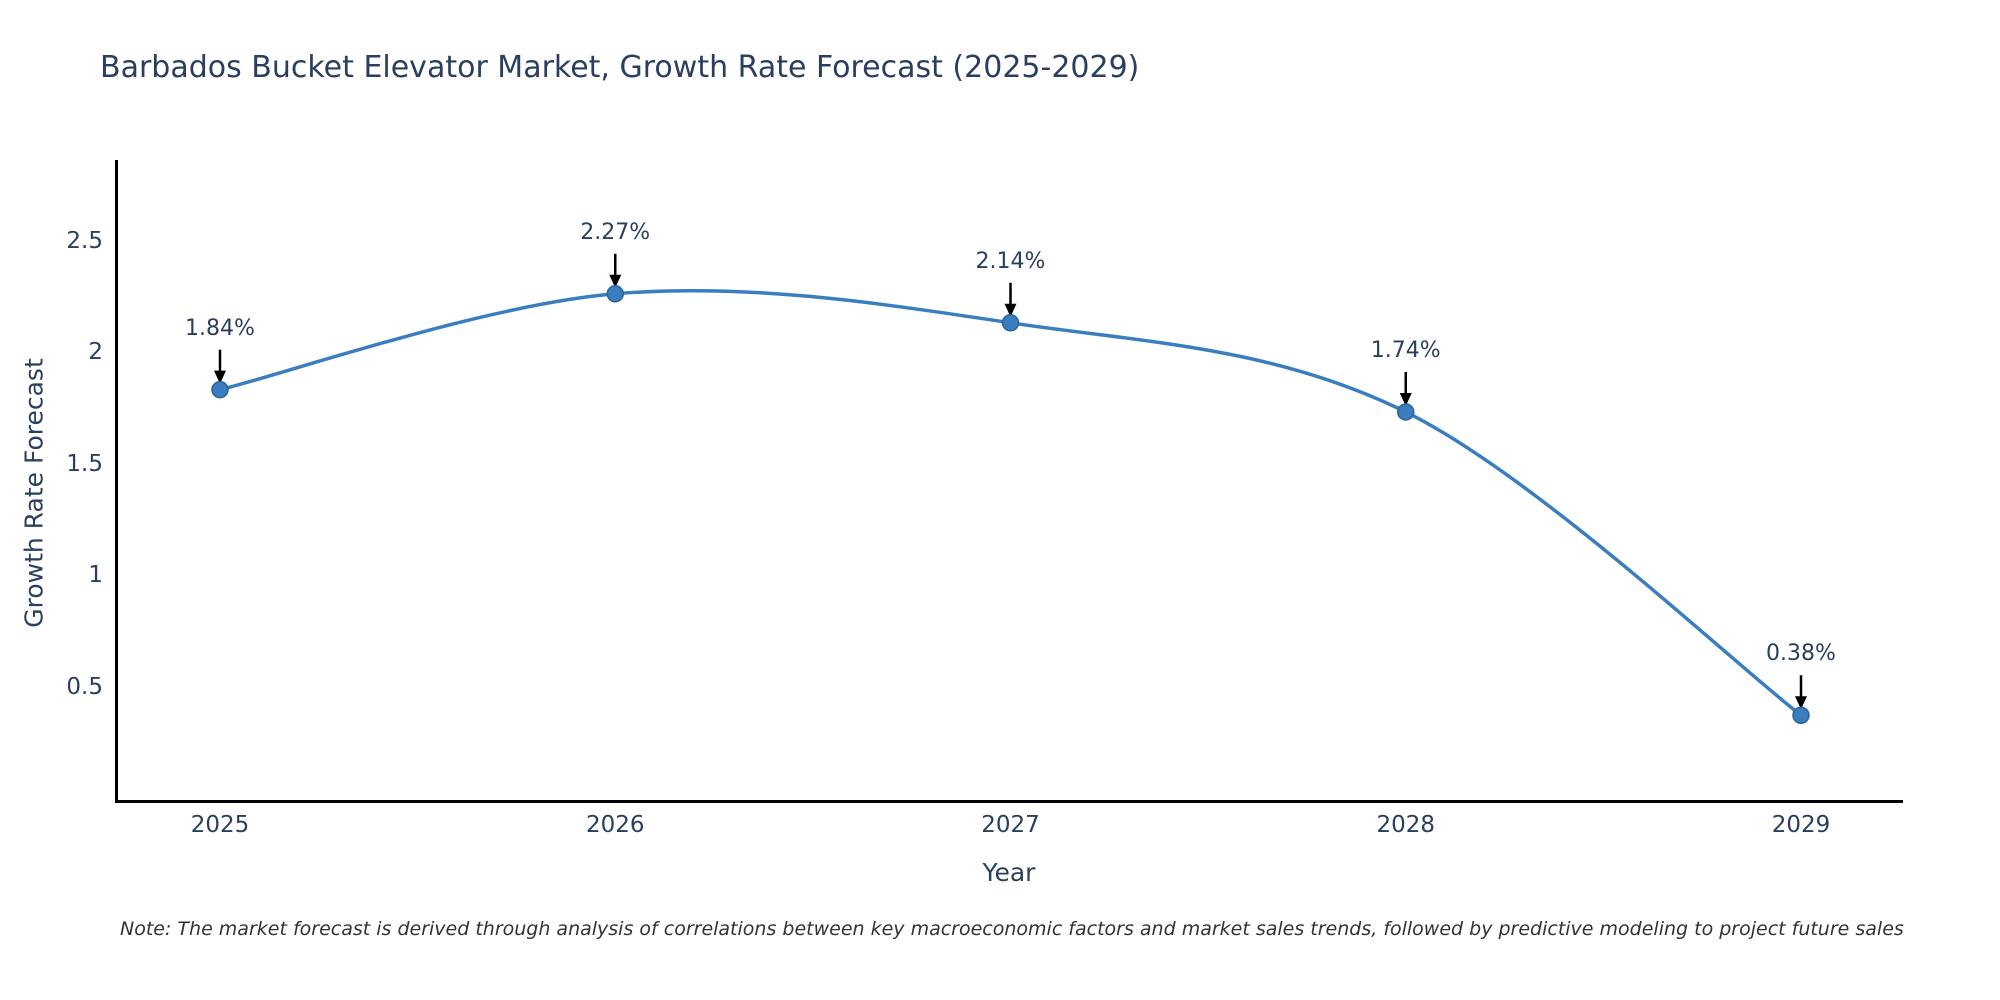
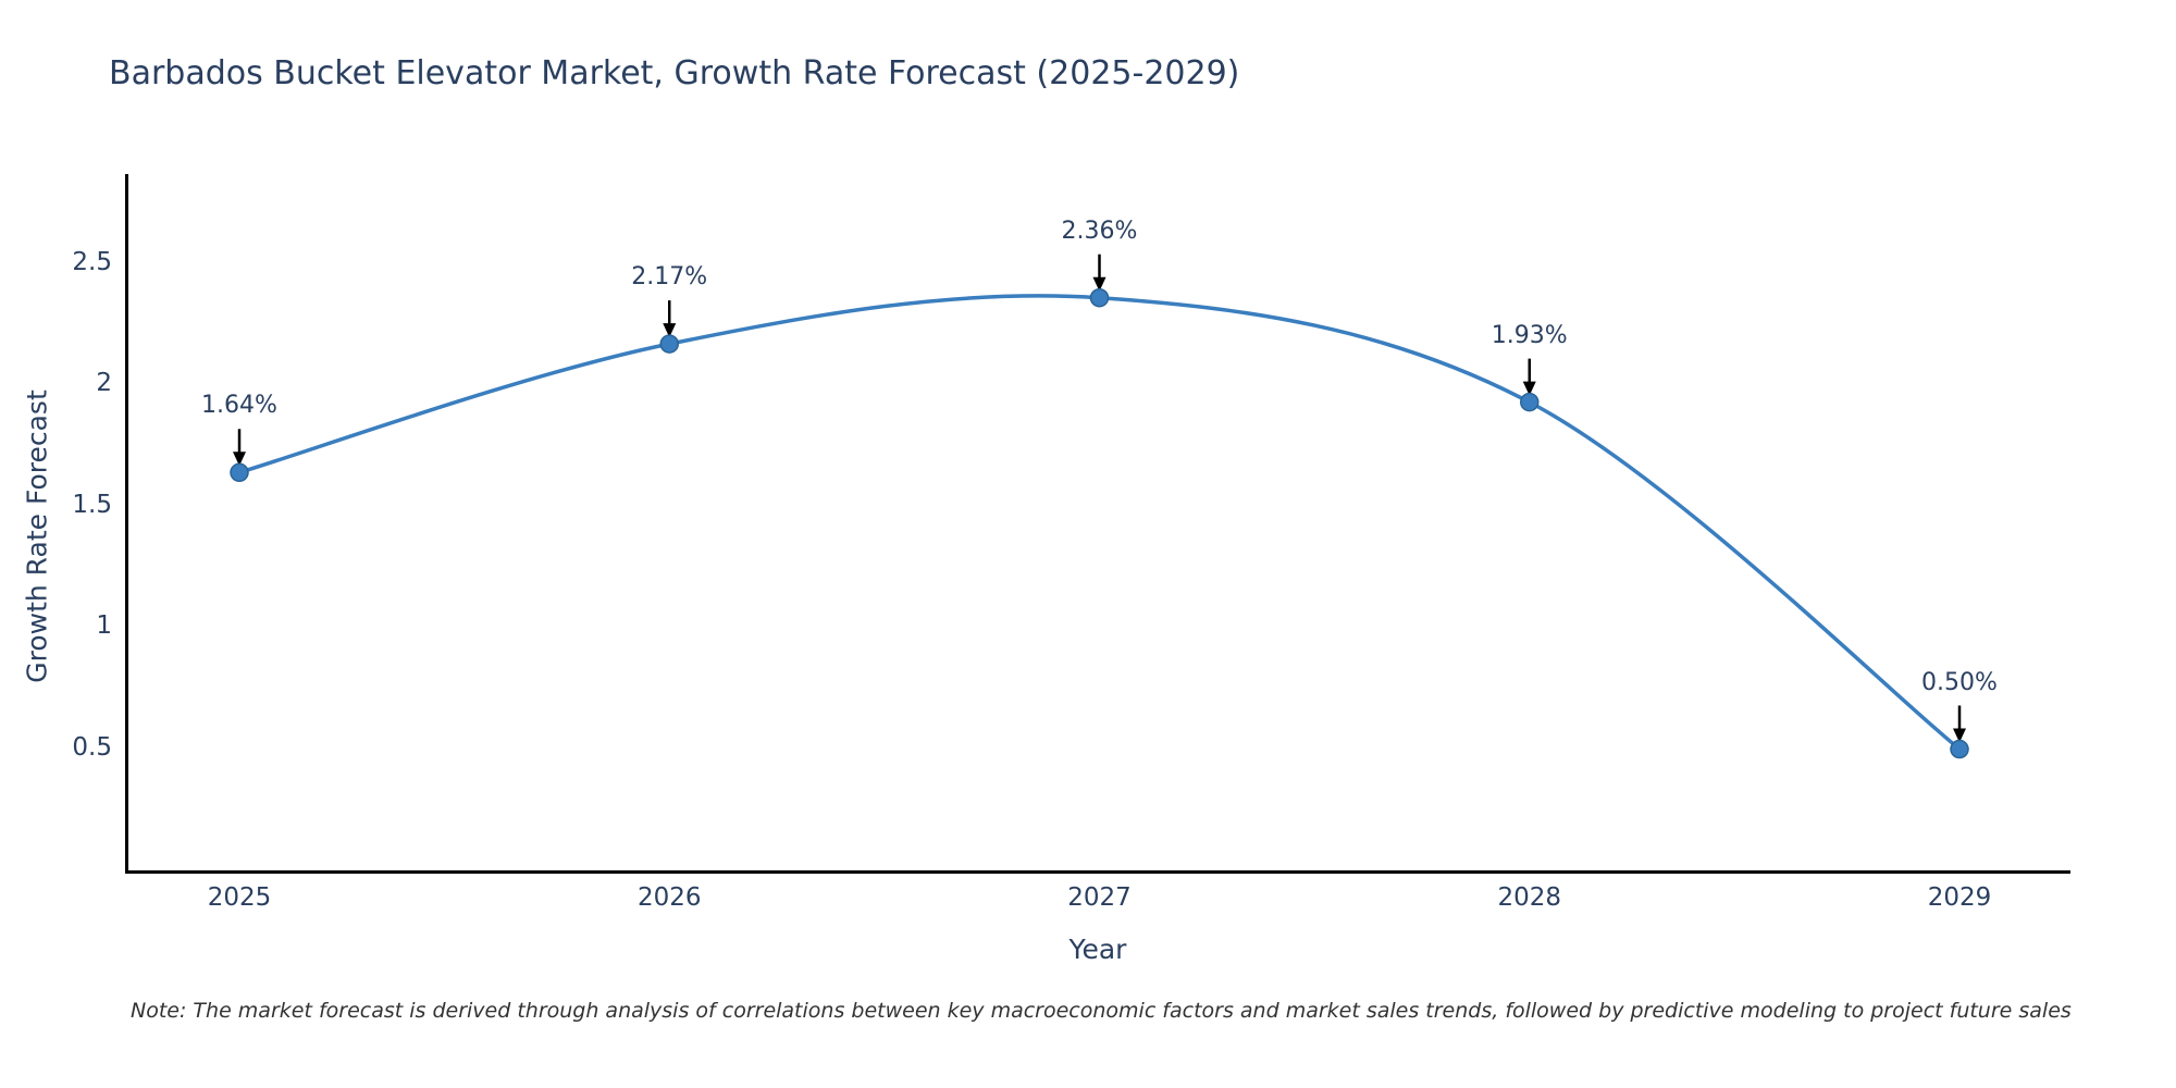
2025: 1.84% -> 1.64%
2026: 2.27% -> 2.17%
2027: 2.14% -> 2.36%
2028: 1.74% -> 1.93%
2029: 0.38% -> 0.50%
